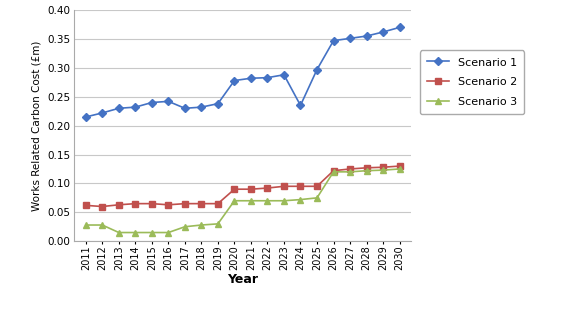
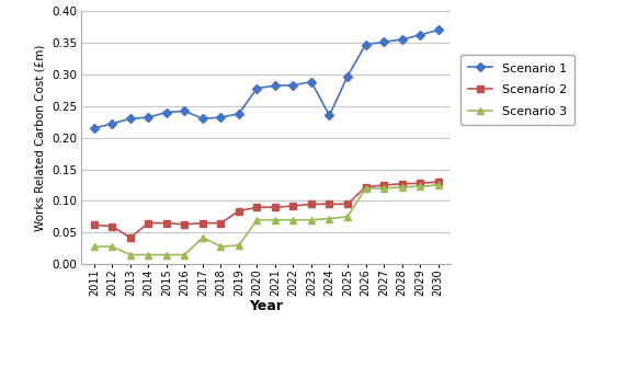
Scenario 2/2013: 0.063 -> 0.042
Scenario 3/2017: 0.025 -> 0.042
Scenario 2/2019: 0.065 -> 0.084
